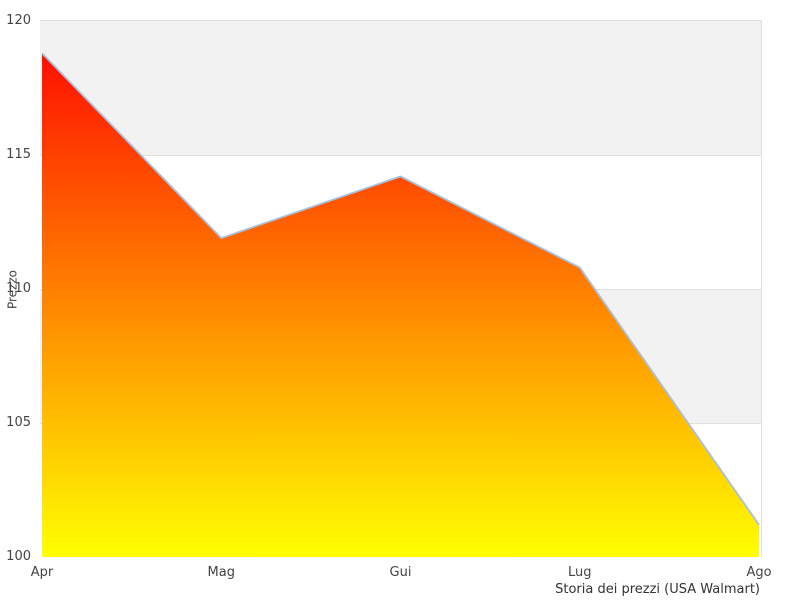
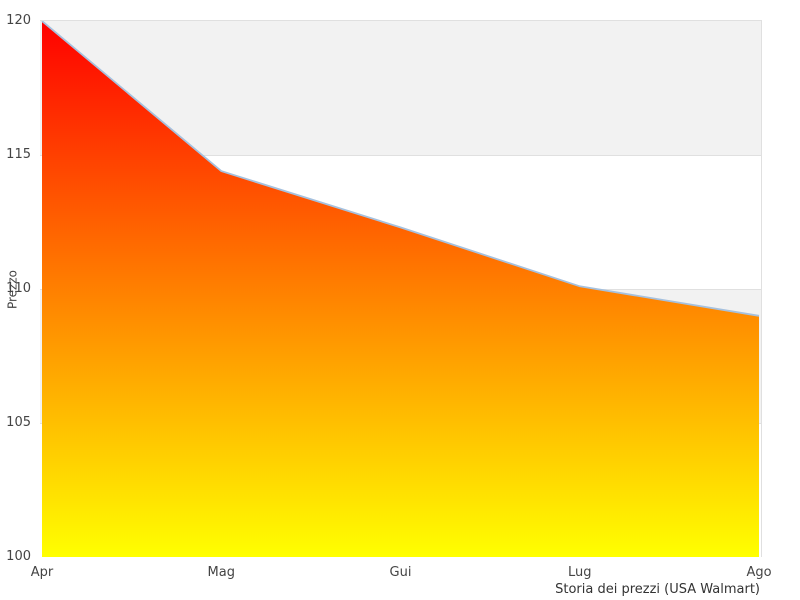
Apr: 118.8 -> 120.0
Mag: 111.9 -> 114.4
Gui: 114.2 -> 112.3
Lug: 110.8 -> 110.1
Ago: 101.2 -> 109.0
